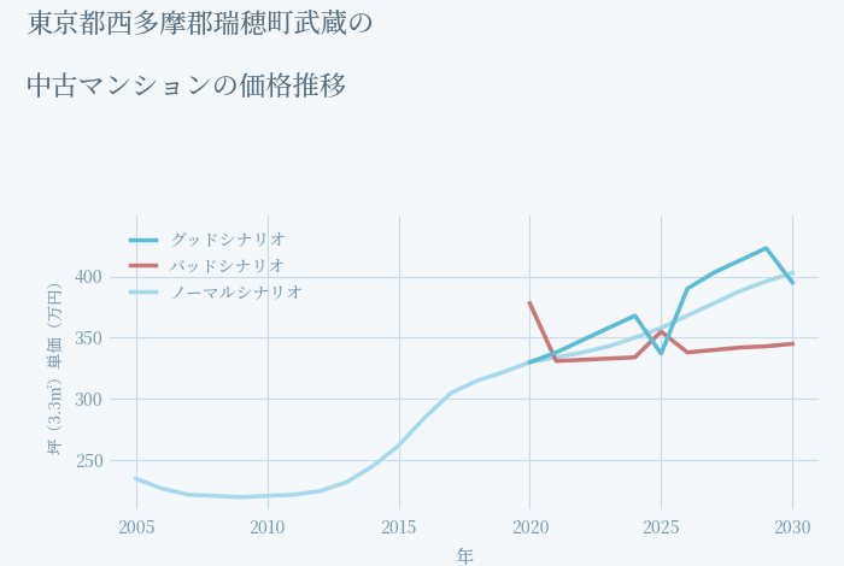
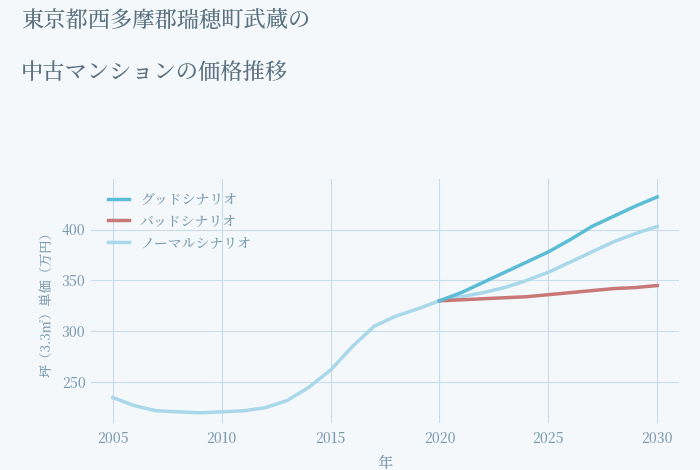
バッドシナリオ/2020: 378 -> 330
グッドシナリオ/2025: 337 -> 378
バッドシナリオ/2025: 355 -> 336
グッドシナリオ/2030: 395 -> 432
